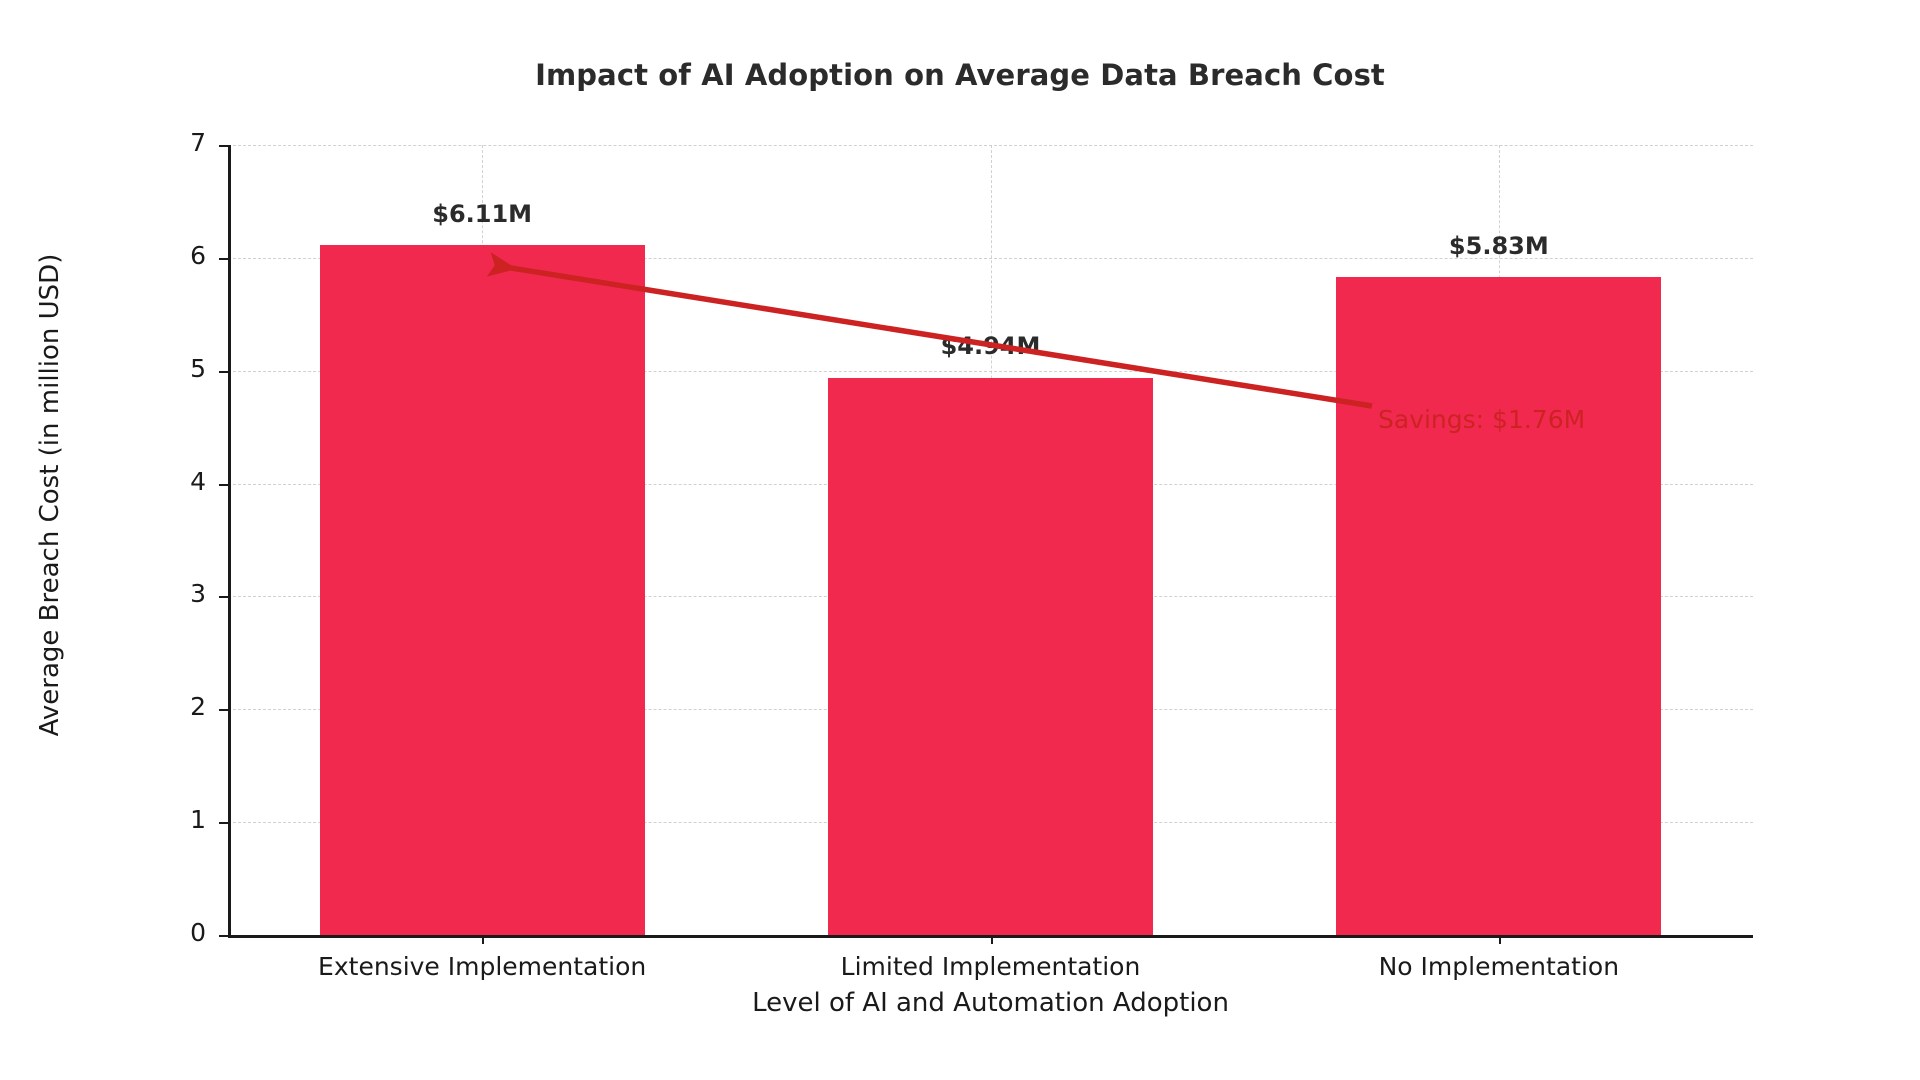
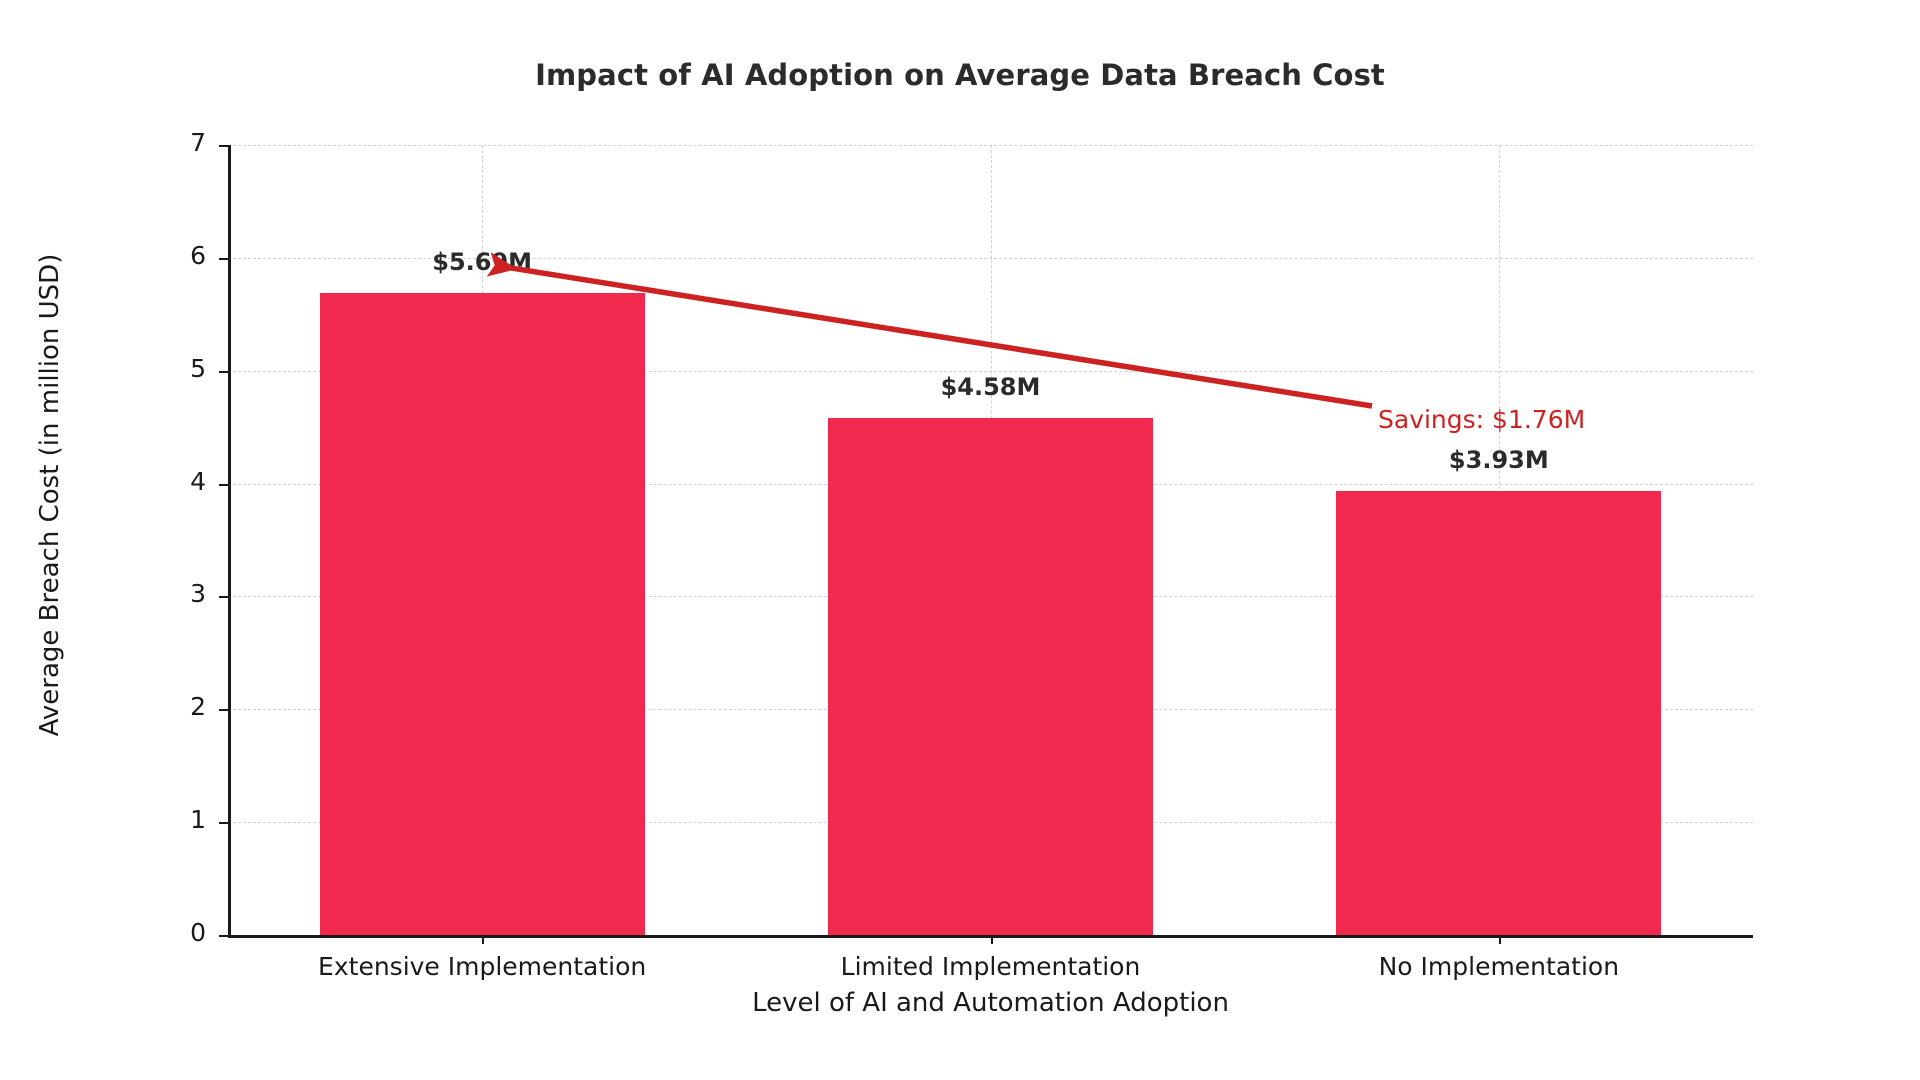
Extensive Implementation: $6.11M -> $5.69M
Limited Implementation: $4.94M -> $4.58M
No Implementation: $5.83M -> $3.93M
